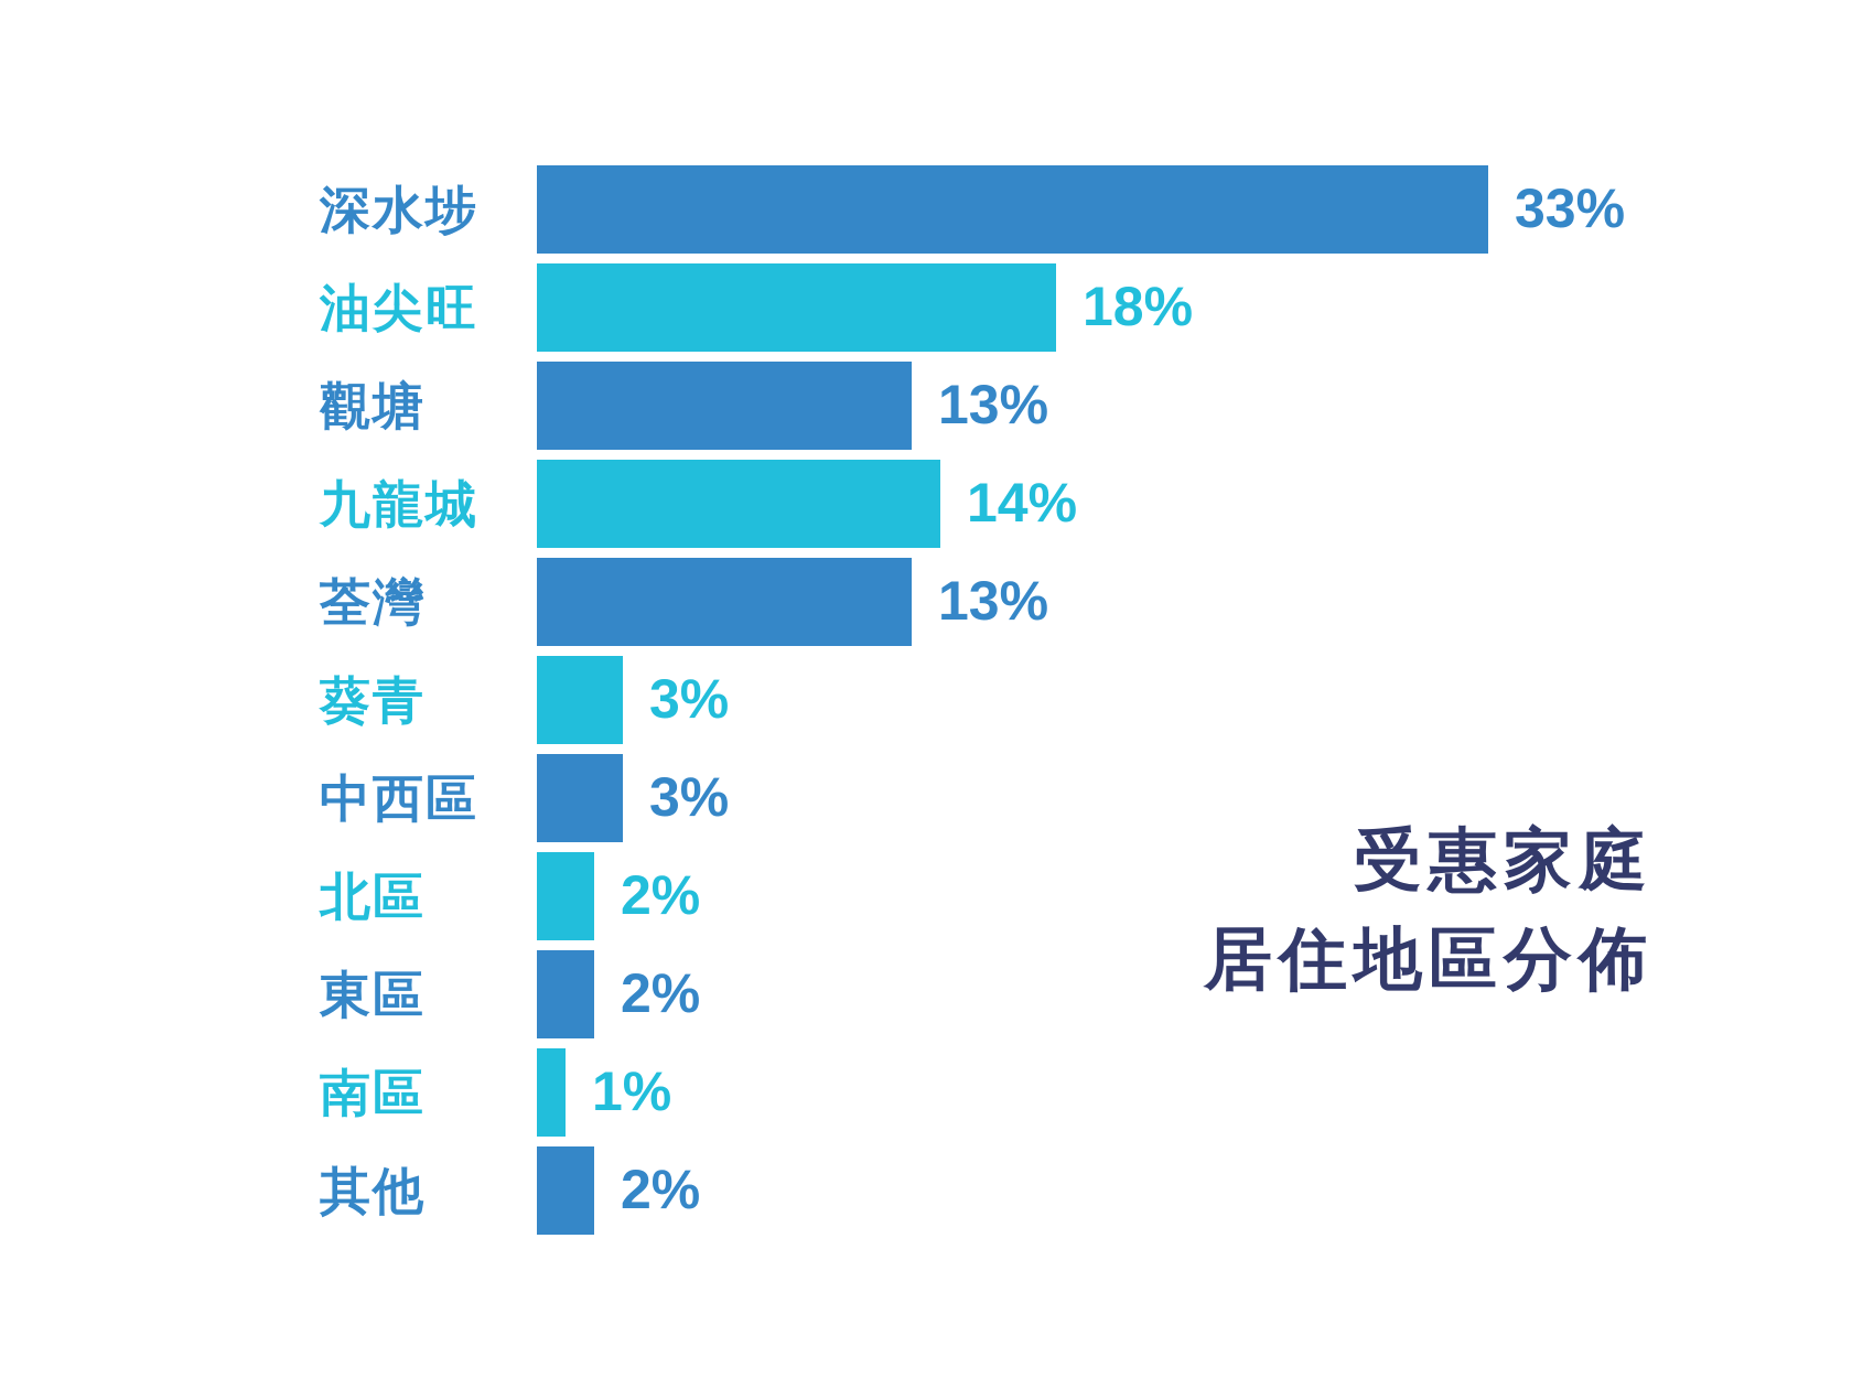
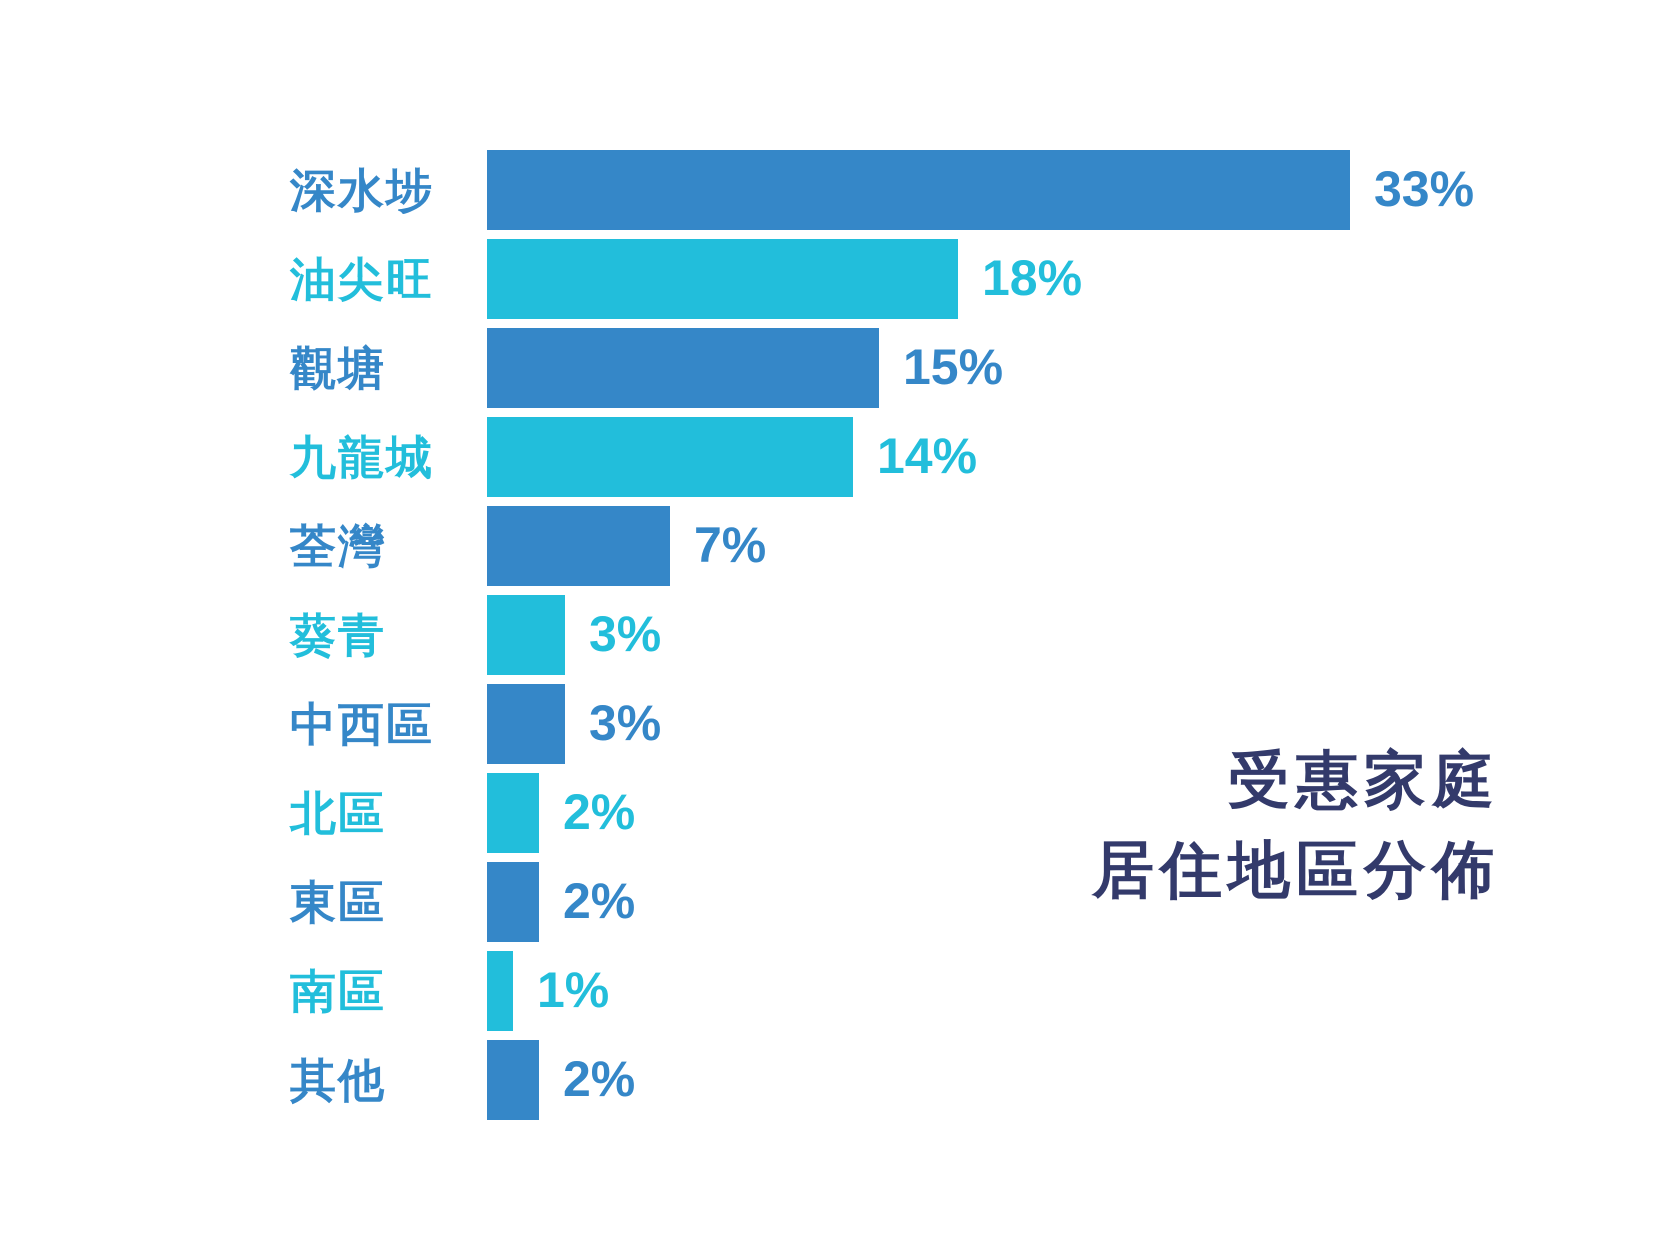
觀塘: 13% -> 15%
荃灣: 13% -> 7%
